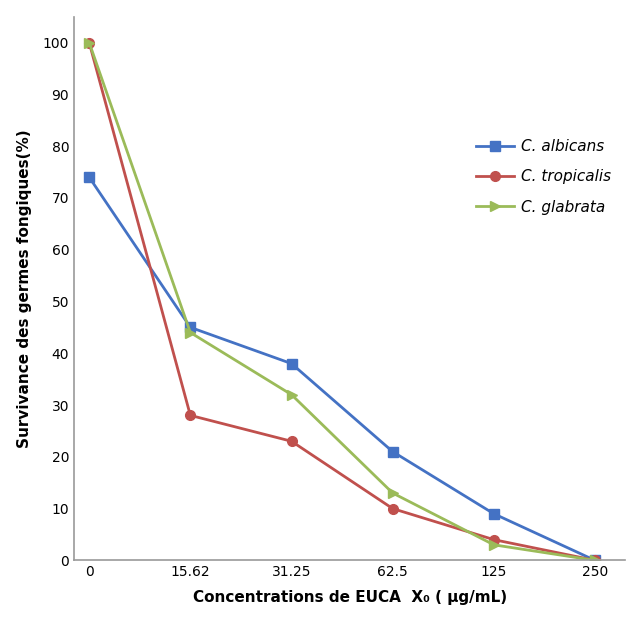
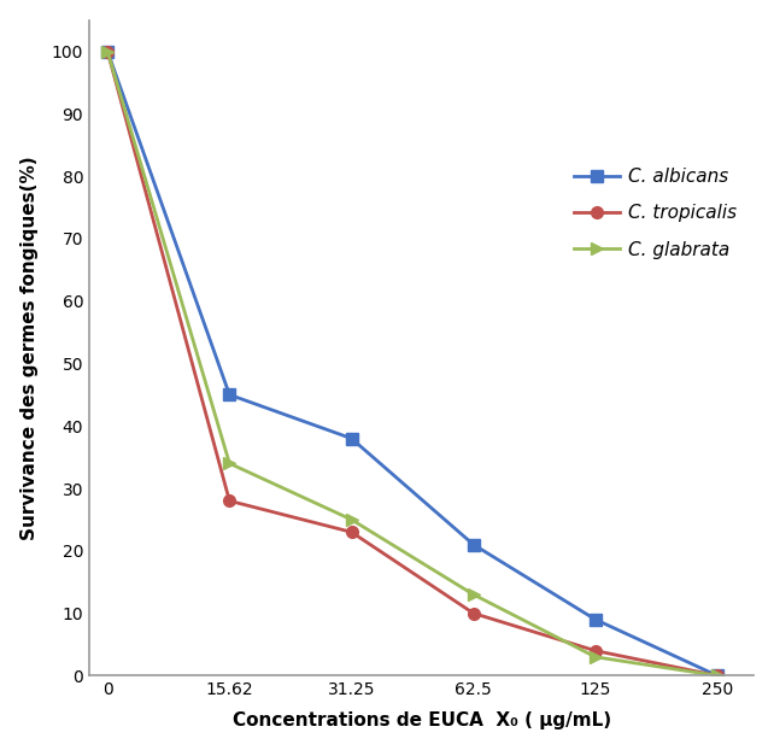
C. albicans/0: 74 -> 100
C. glabrata/15.62: 44 -> 34
C. glabrata/31.25: 32 -> 25
